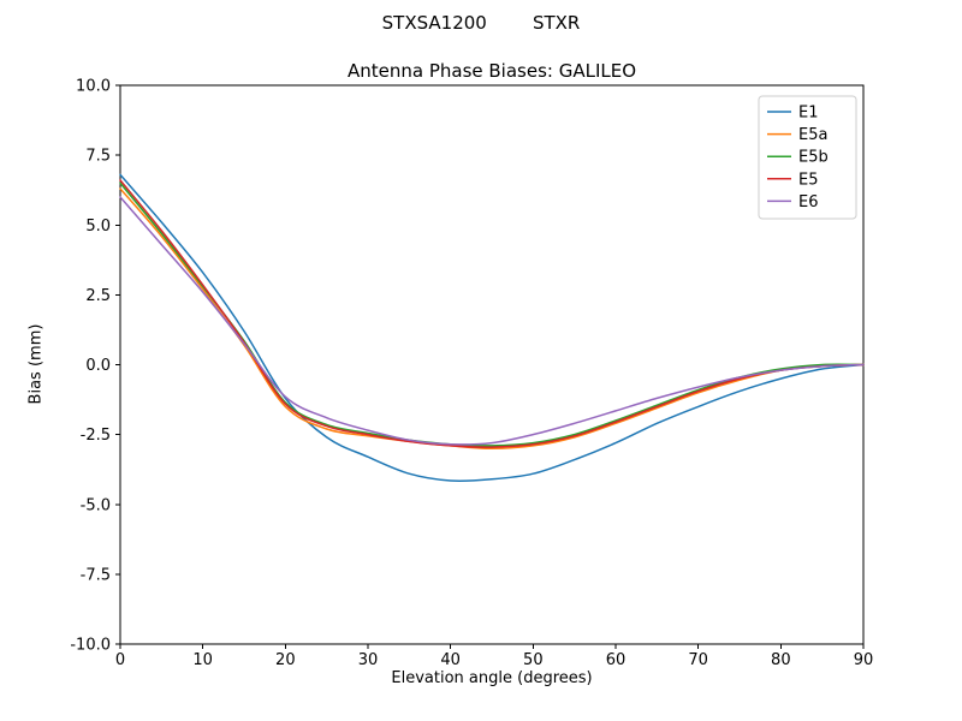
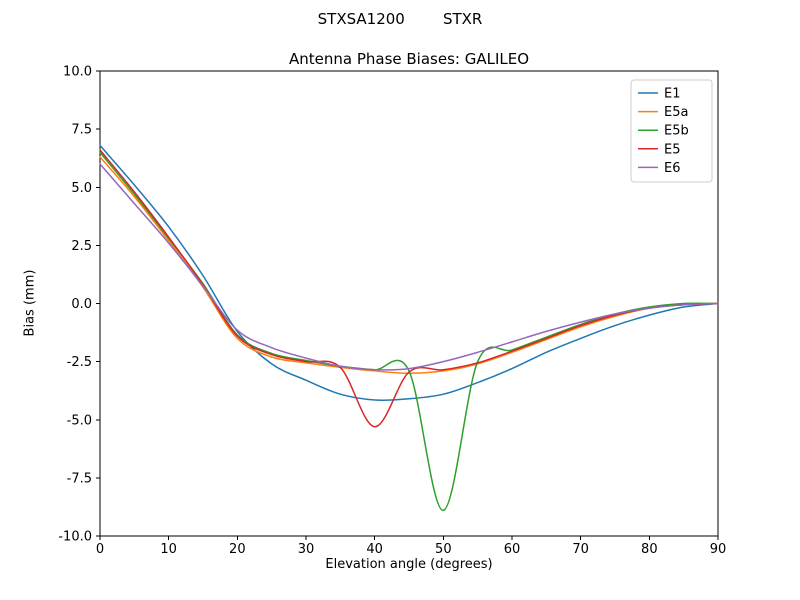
E5/40: -2.9 -> -5.3
E5b/50: -2.8 -> -8.9
